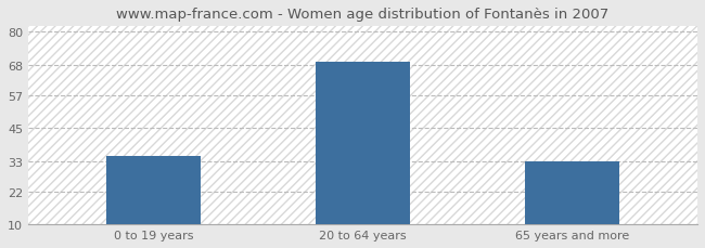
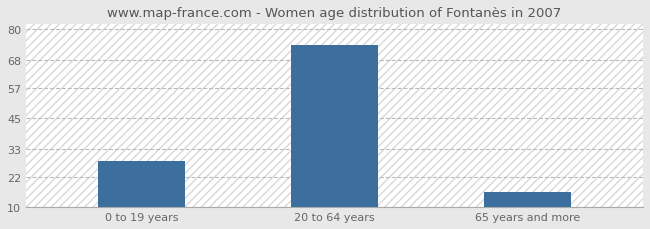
0 to 19 years: 35 -> 28
20 to 64 years: 69 -> 74
65 years and more: 33 -> 16
